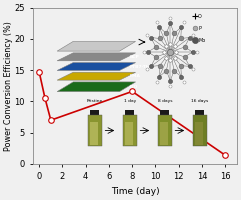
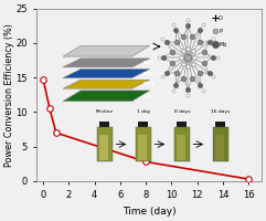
8: 11.6 -> 2.8
16: 1.4 -> 0.3
